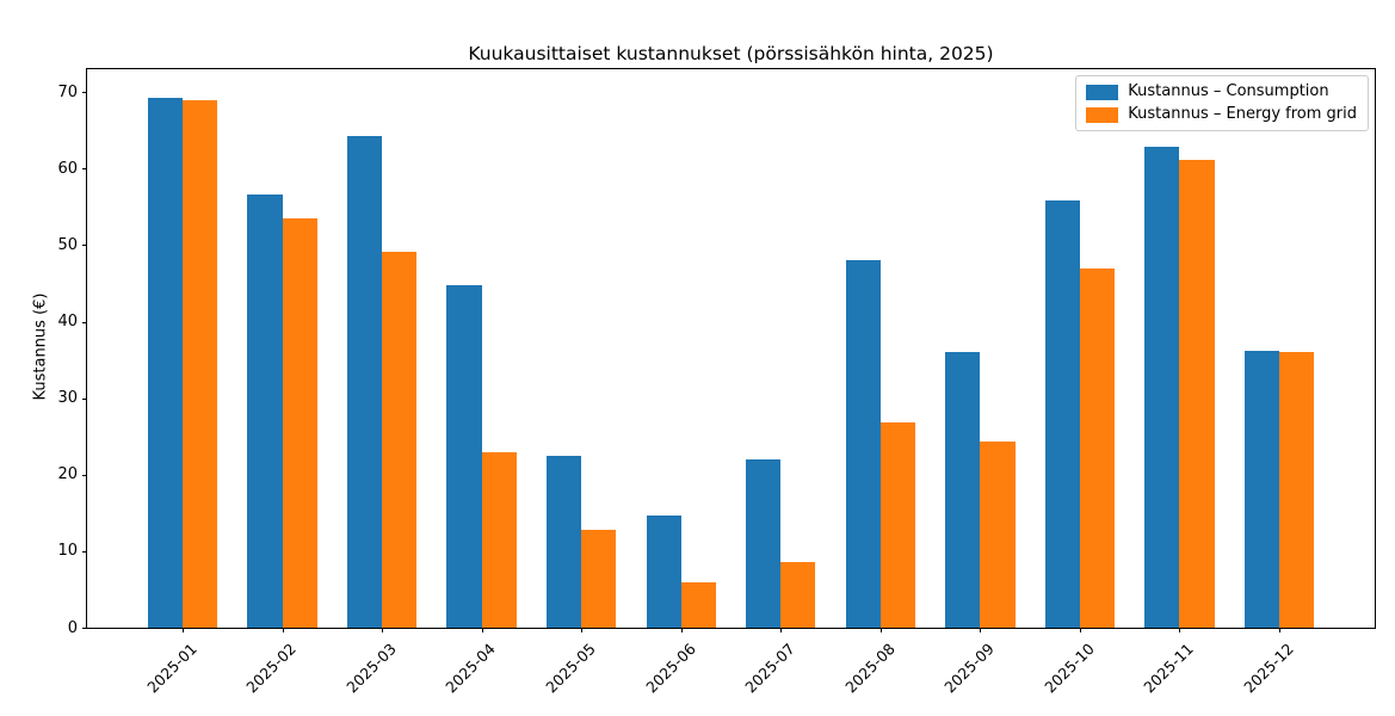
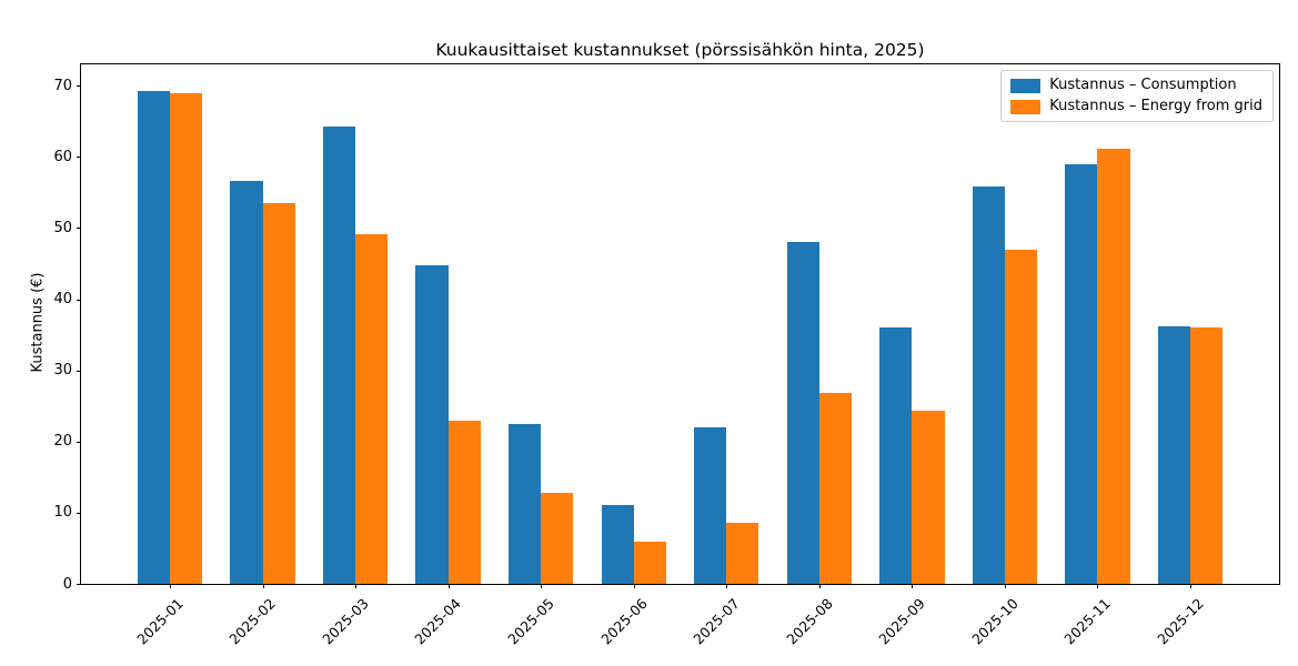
Kustannus – Consumption/2025-06: 15 -> 11
Kustannus – Consumption/2025-11: 63 -> 59
